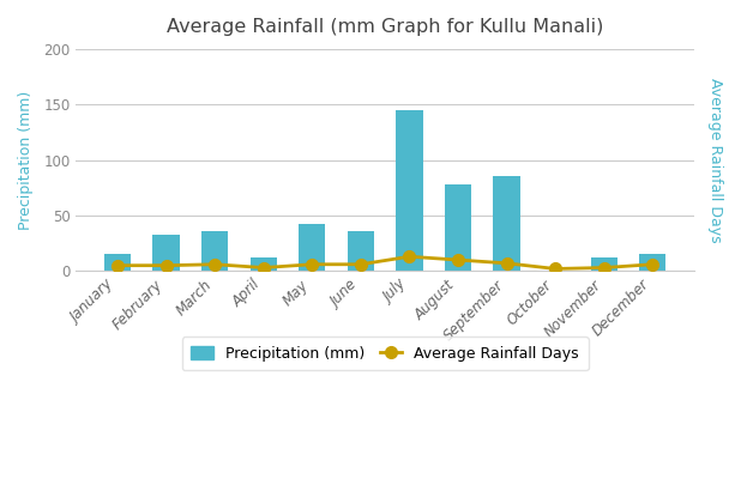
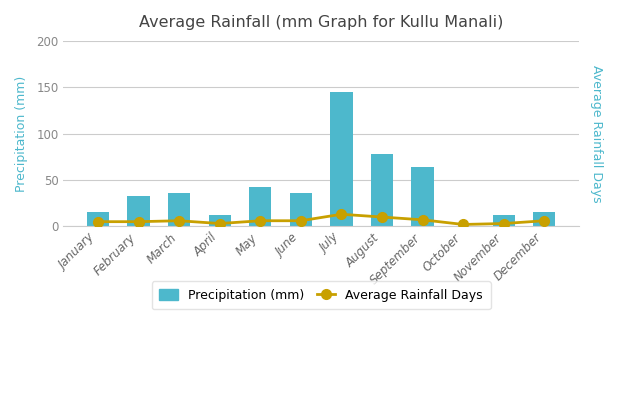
Precipitation (mm)/September: 86 -> 64
